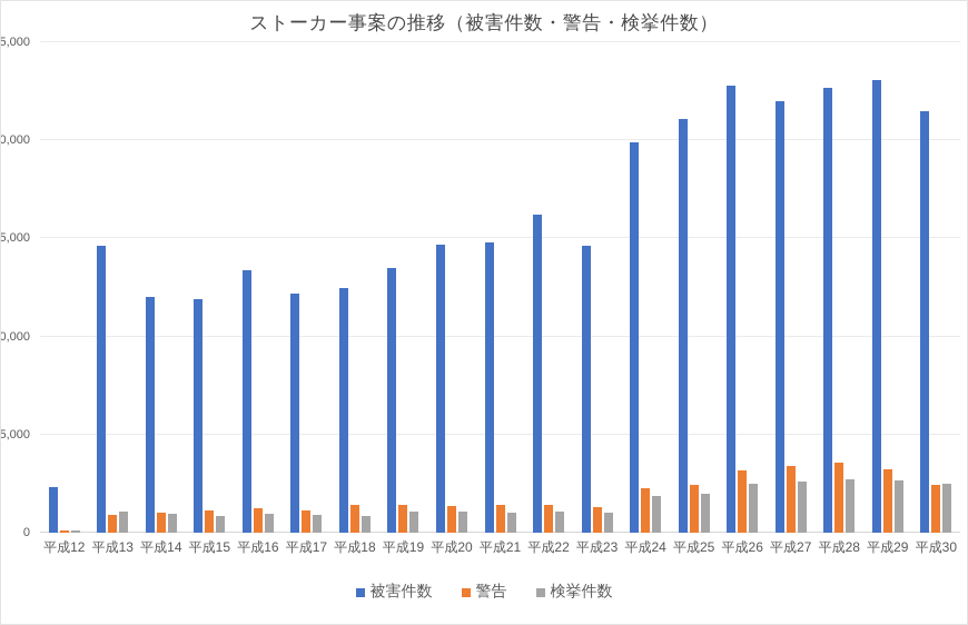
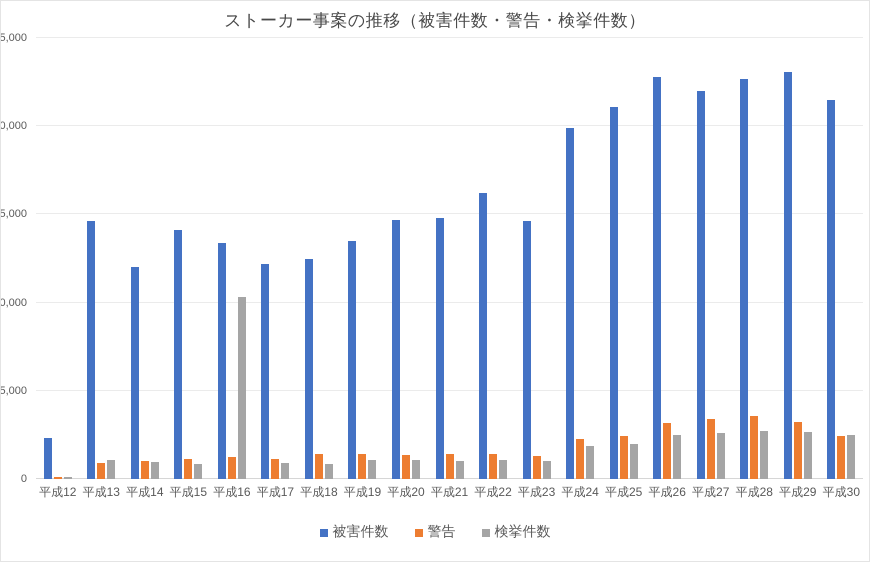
被害件数/平成15: 11900 -> 14100
検挙件数/平成16: 1000 -> 10300
